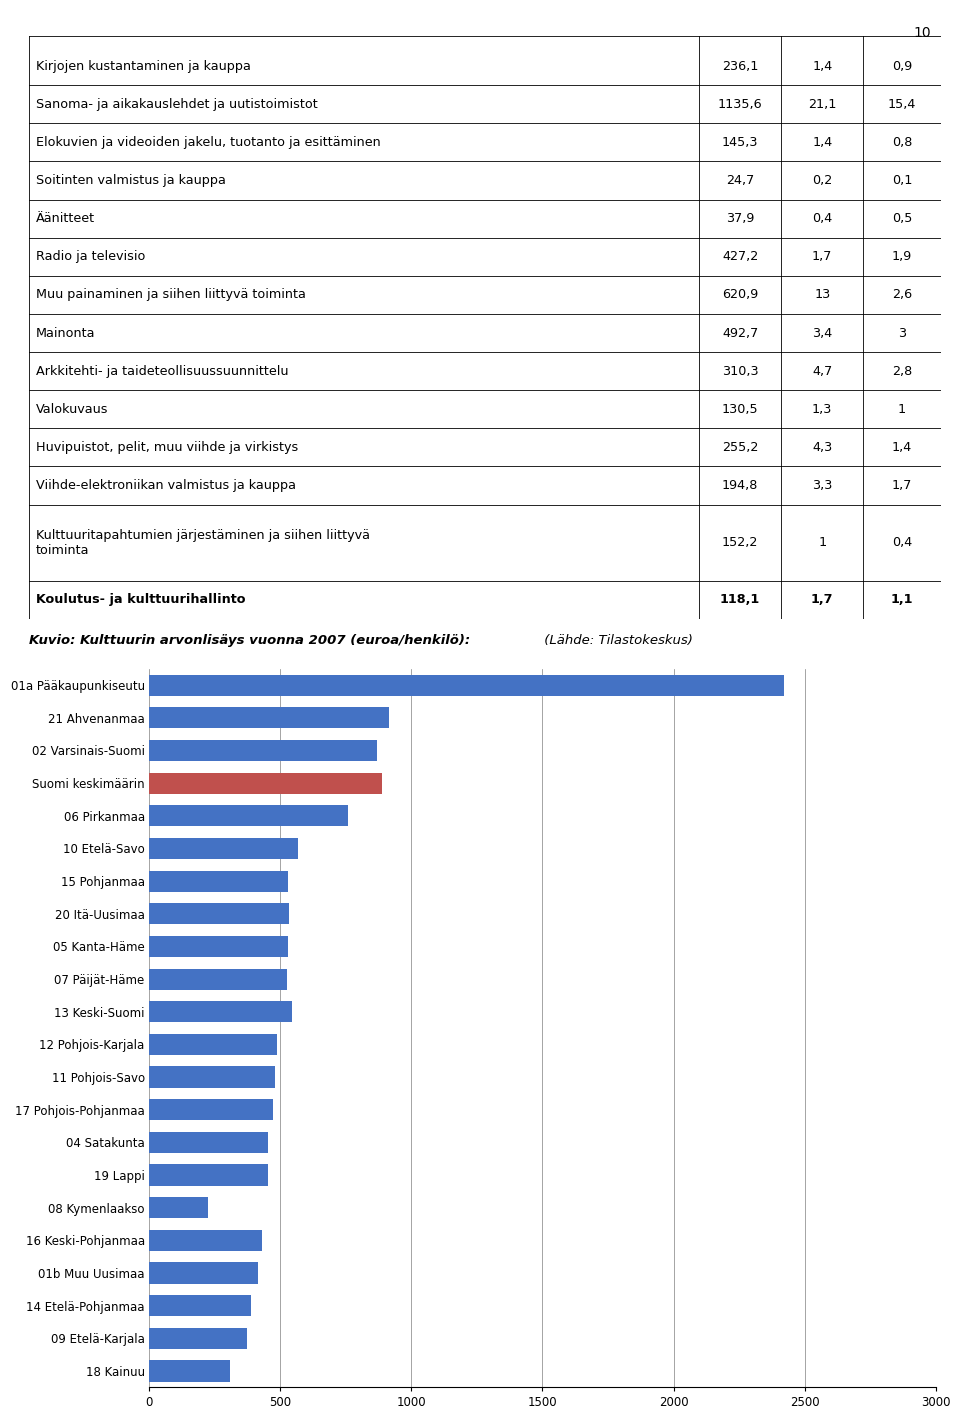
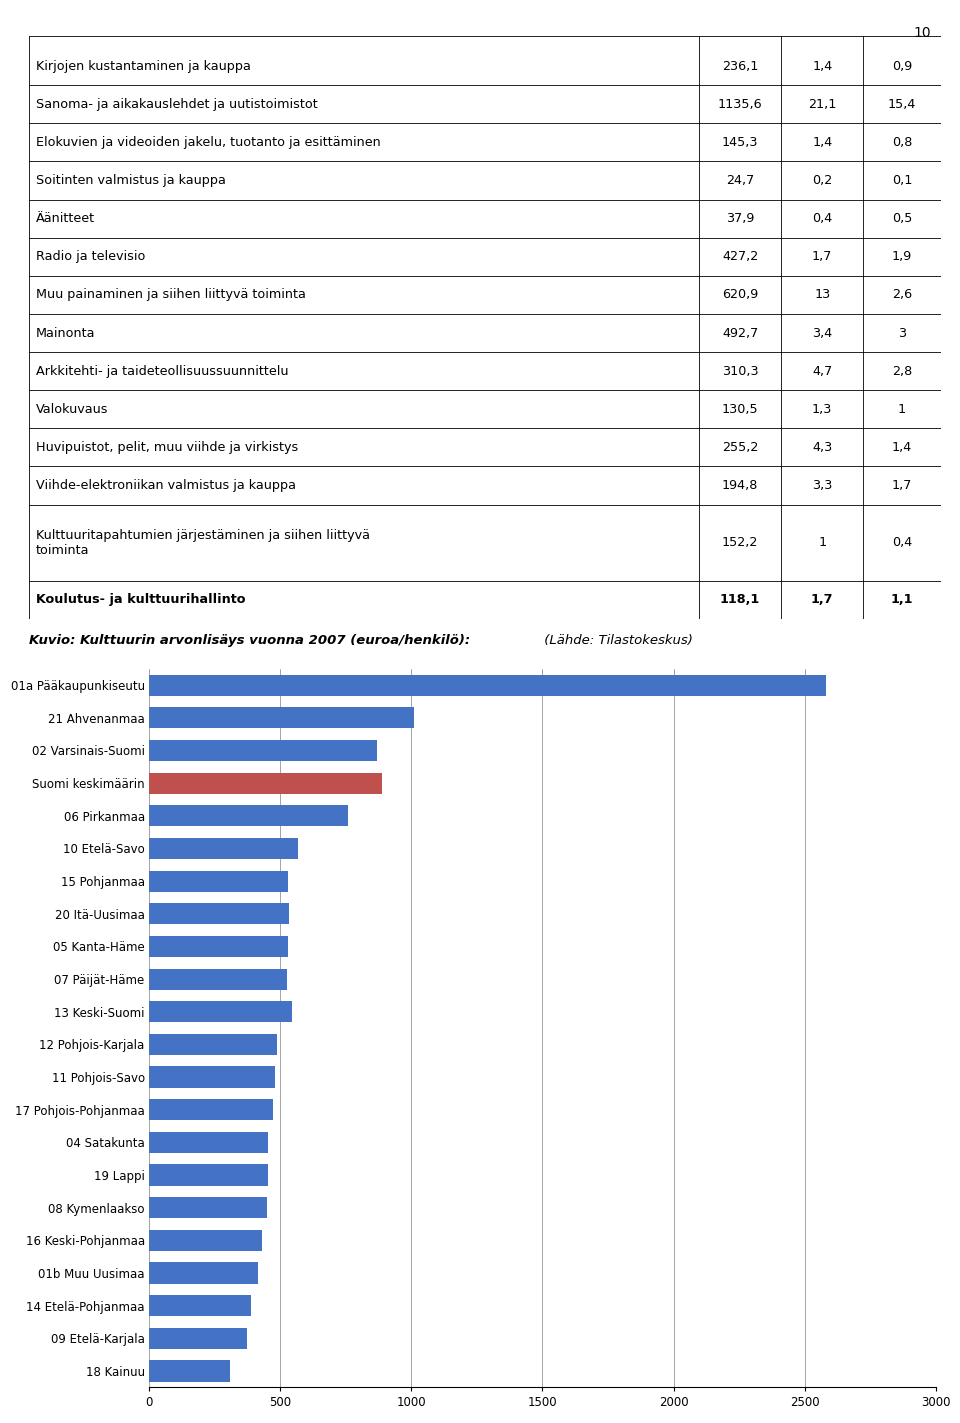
01a Pääkaupunkiseutu: 2420 -> 2580
21 Ahvenanmaa: 915 -> 1010
08 Kymenlaakso: 225 -> 450
